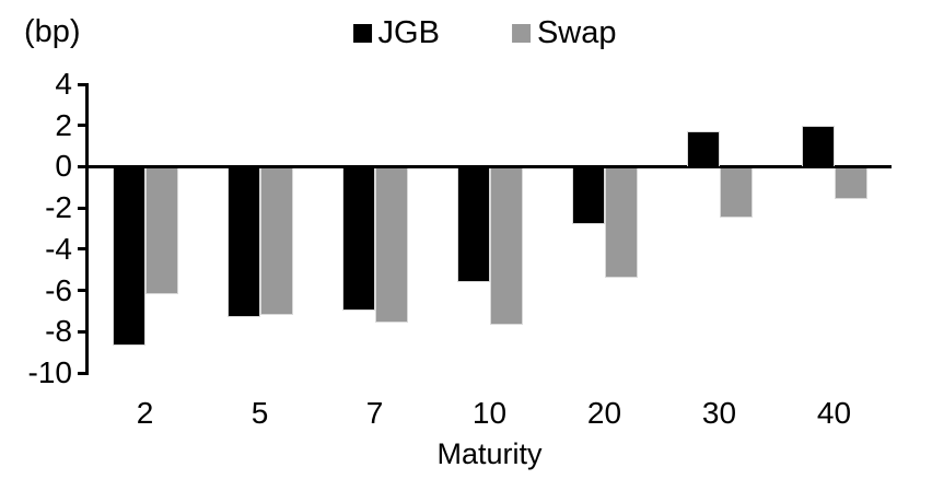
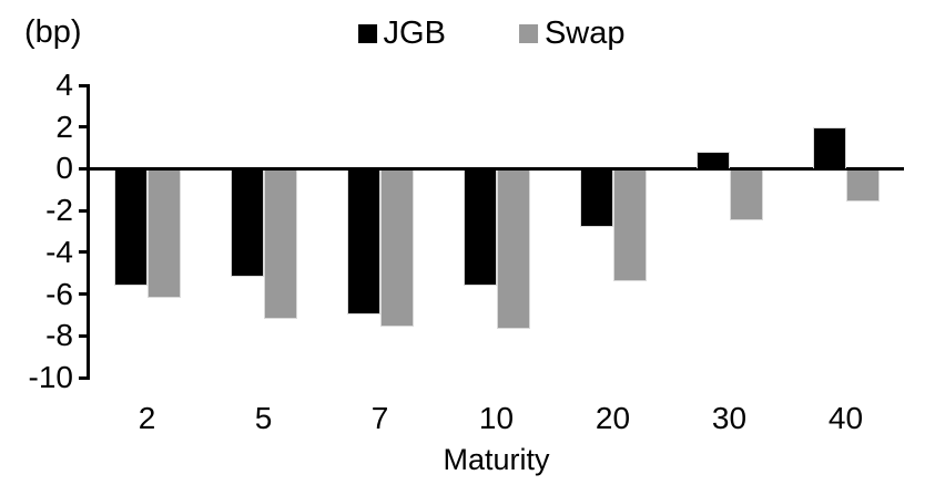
JGB/2: -8.6 -> -5.5
JGB/5: -7.2 -> -5.1
JGB/30: 1.7 -> 0.8
